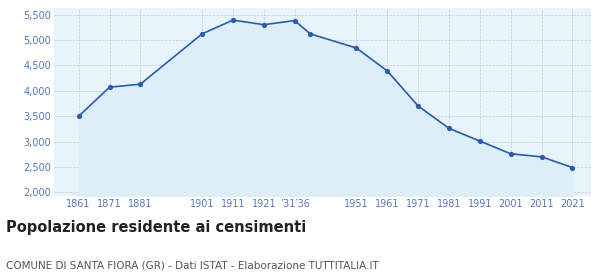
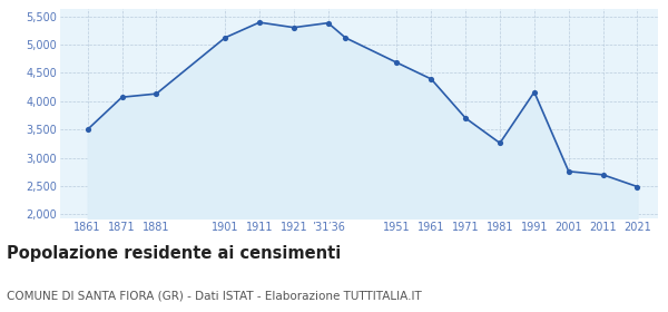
1951: 4,840 -> 4,680
1991: 3,010 -> 4,160
